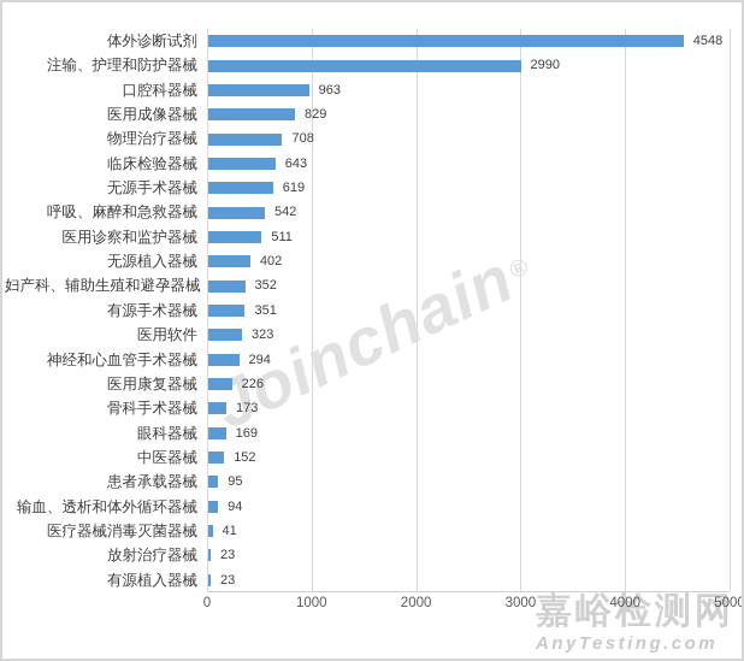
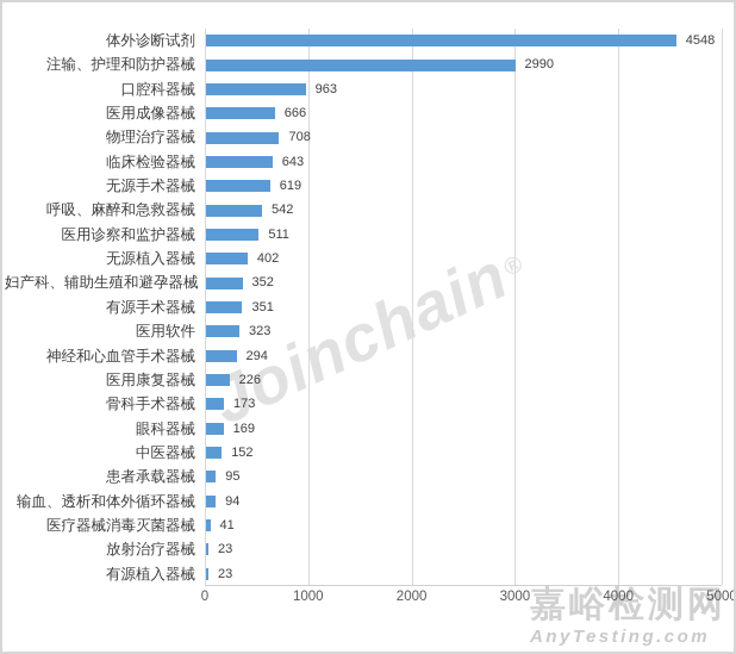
医用成像器械: 829 -> 666
